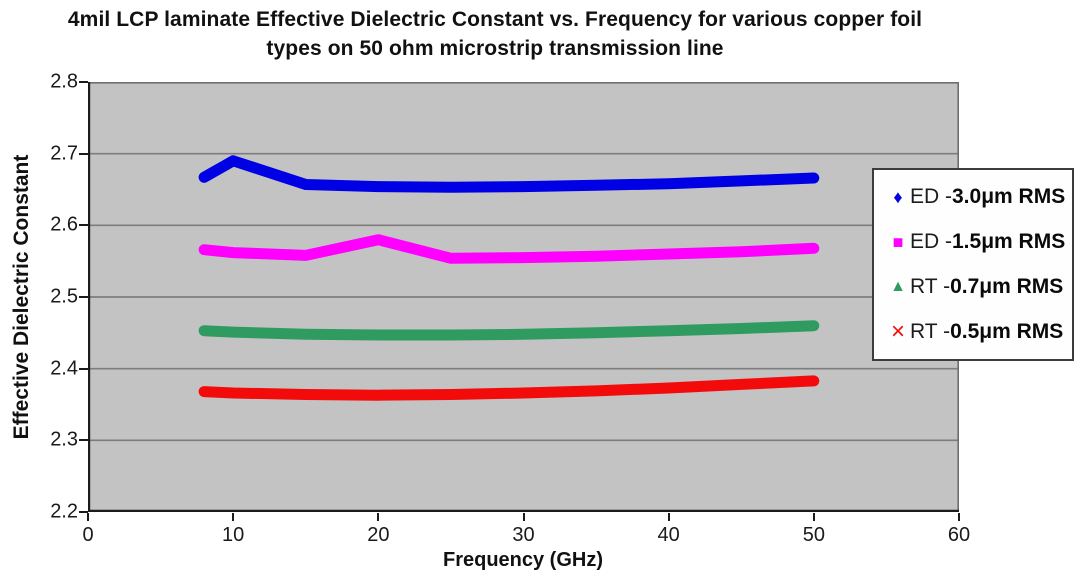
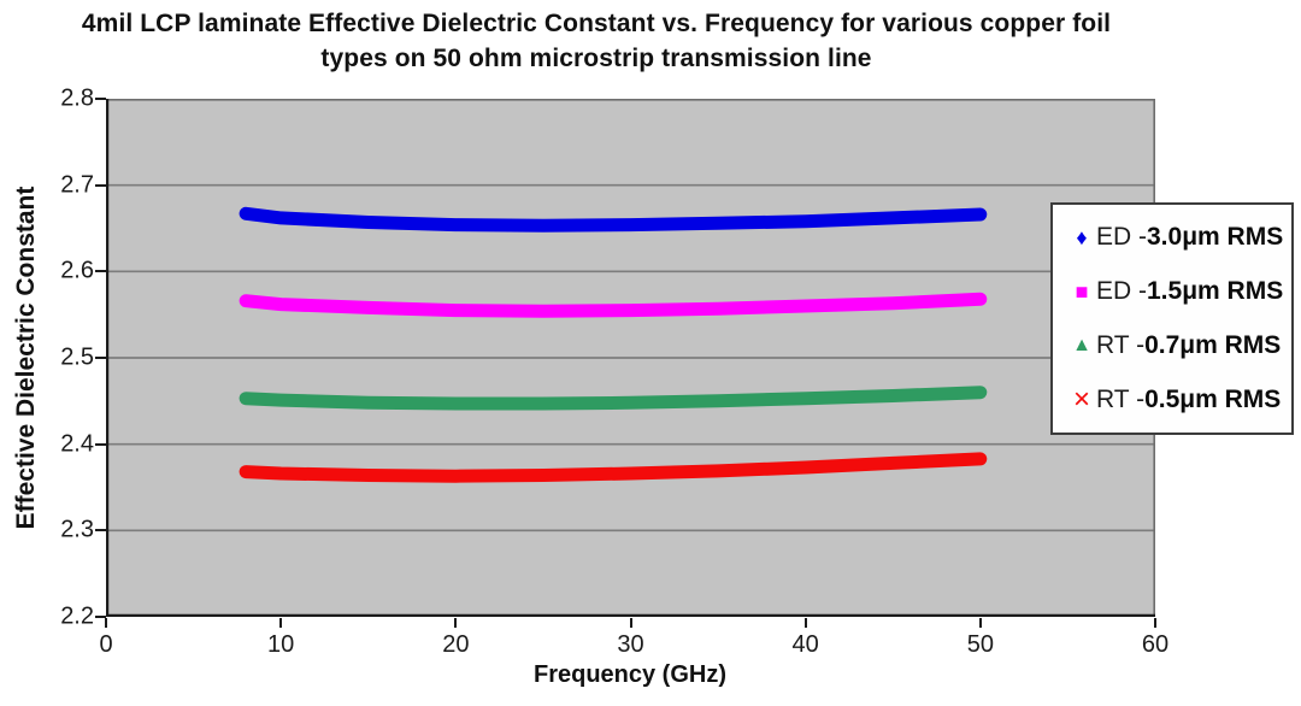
ED - 3.0μm RMS/10: 2.69 -> 2.66
ED - 1.5μm RMS/20: 2.58 -> 2.56
